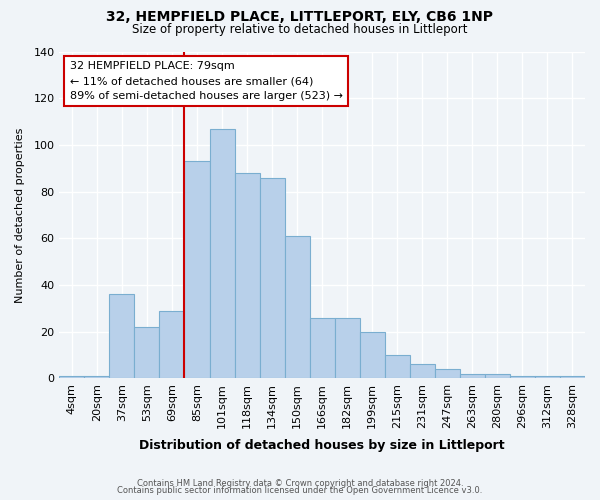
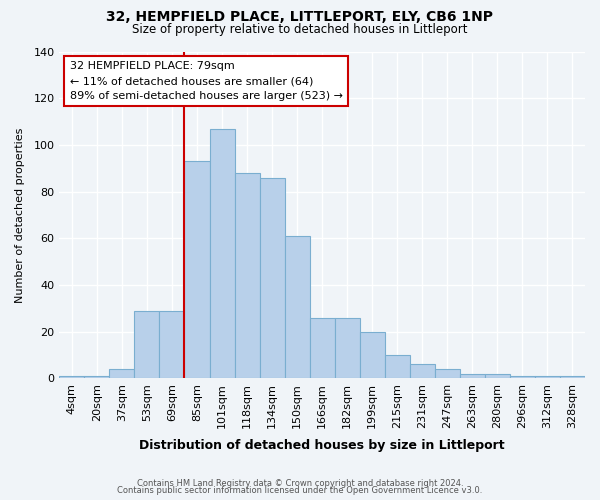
37sqm: 36 -> 4
53sqm: 22 -> 29
